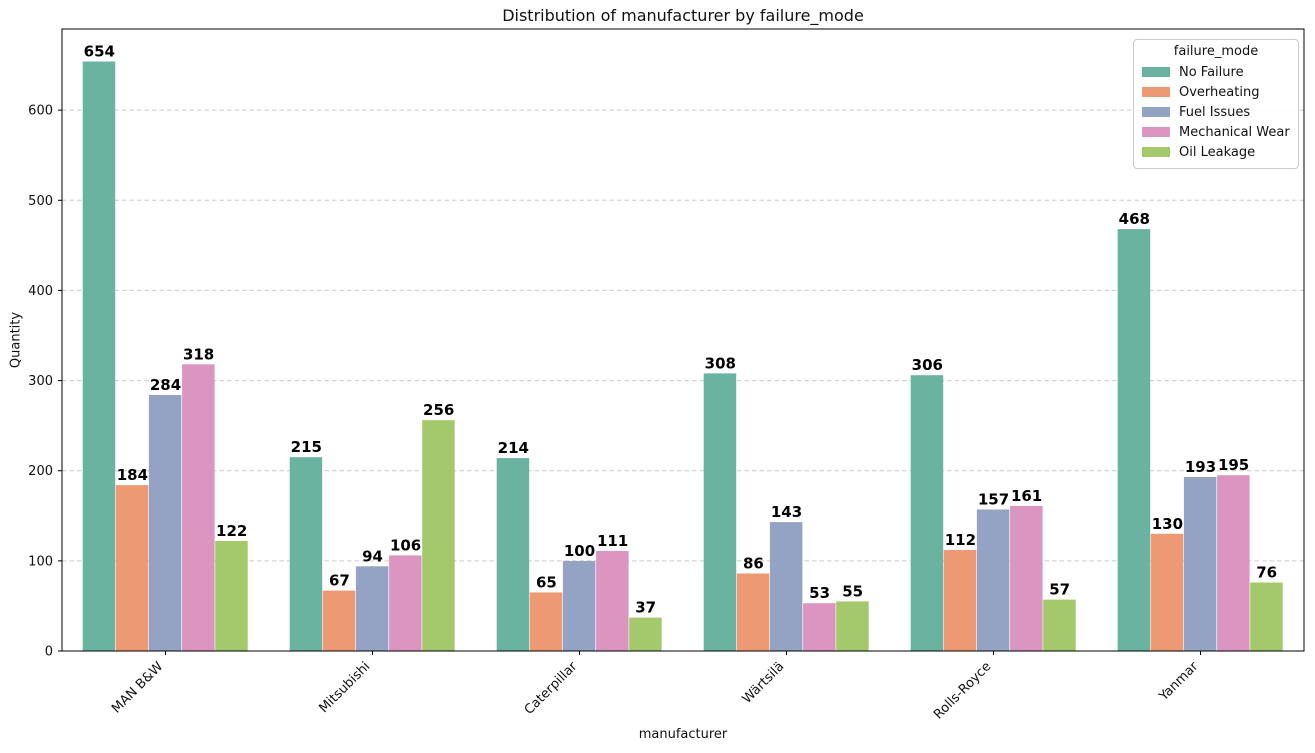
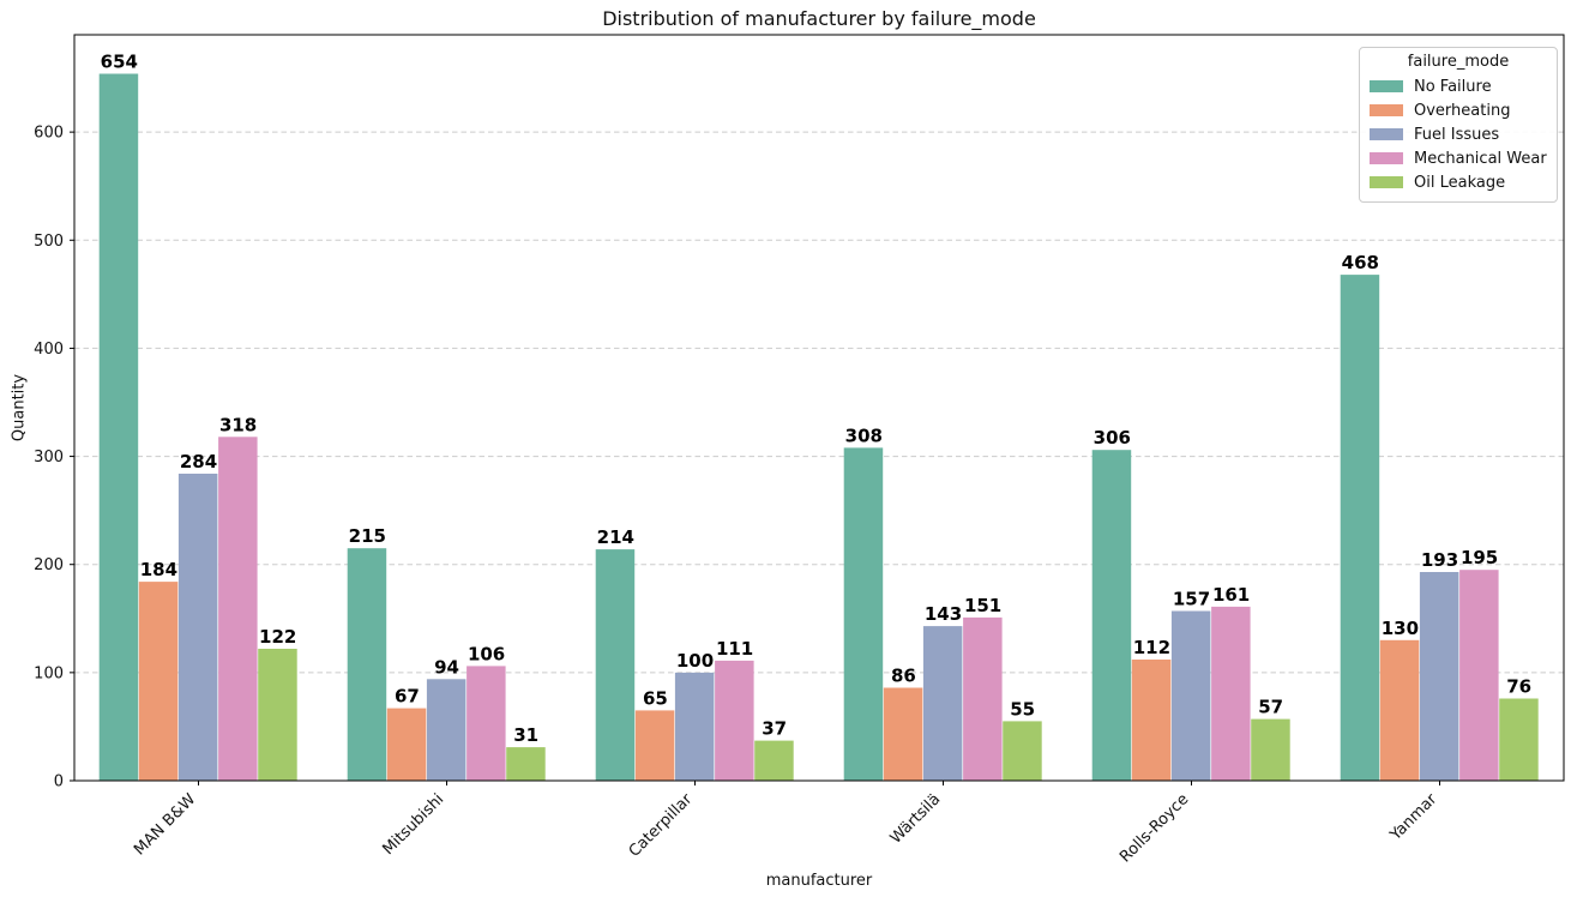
Oil Leakage/Mitsubishi: 256 -> 31
Mechanical Wear/Wärtsilä: 53 -> 151
